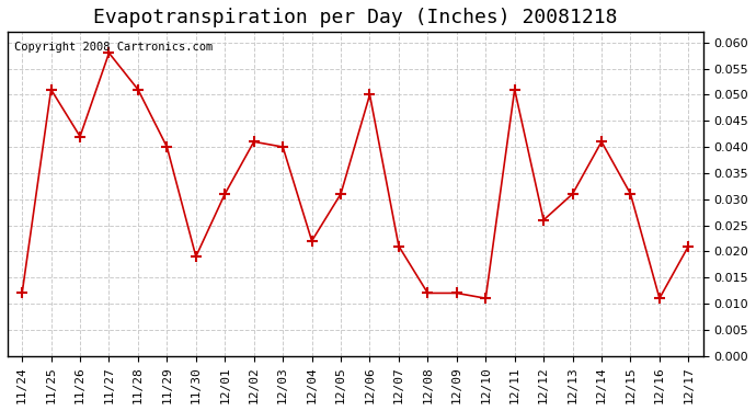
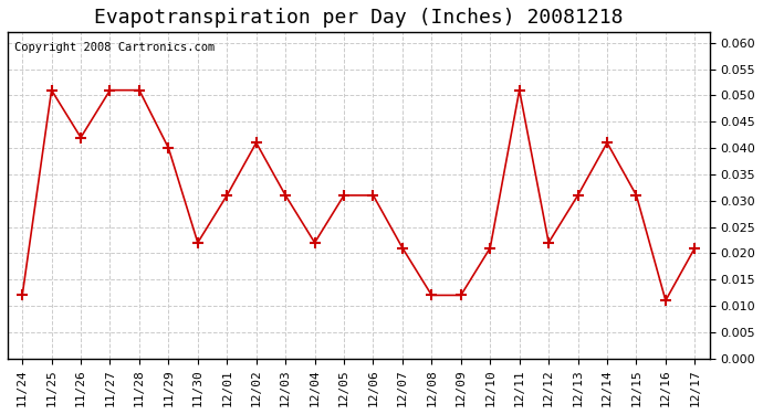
11/27: 0.058 -> 0.051
11/30: 0.019 -> 0.022
12/03: 0.040 -> 0.031
12/06: 0.050 -> 0.031
12/10: 0.011 -> 0.021
12/12: 0.026 -> 0.022
